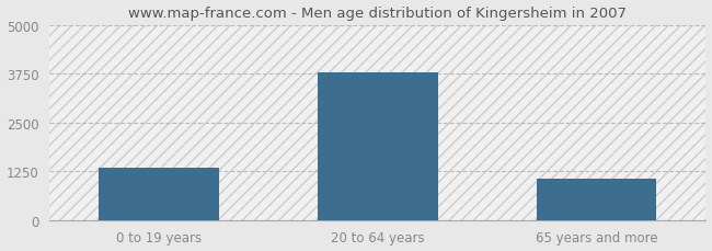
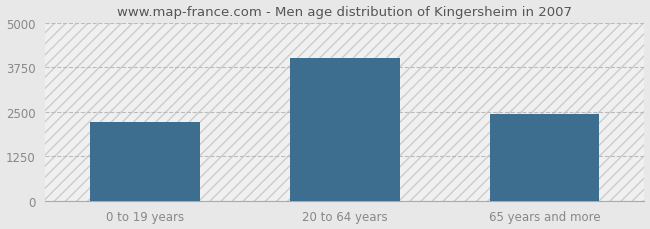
0 to 19 years: 1350 -> 2200
20 to 64 years: 3800 -> 4000
65 years and more: 1050 -> 2450
